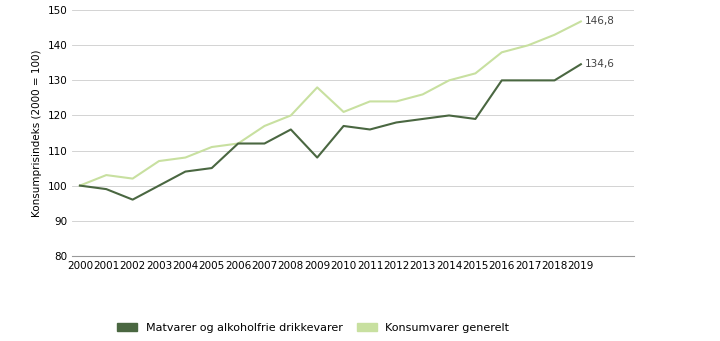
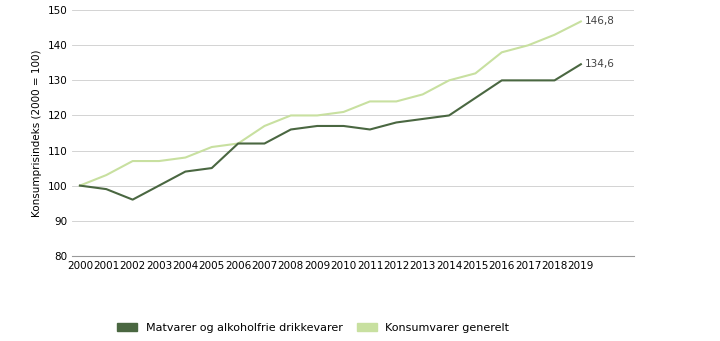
Konsumvarer generelt/2002: 102.0 -> 107.0
Matvarer og alkoholfrie drikkevarer/2009: 108.0 -> 117.0
Konsumvarer generelt/2009: 128.0 -> 120.0
Matvarer og alkoholfrie drikkevarer/2015: 119.0 -> 125.0
